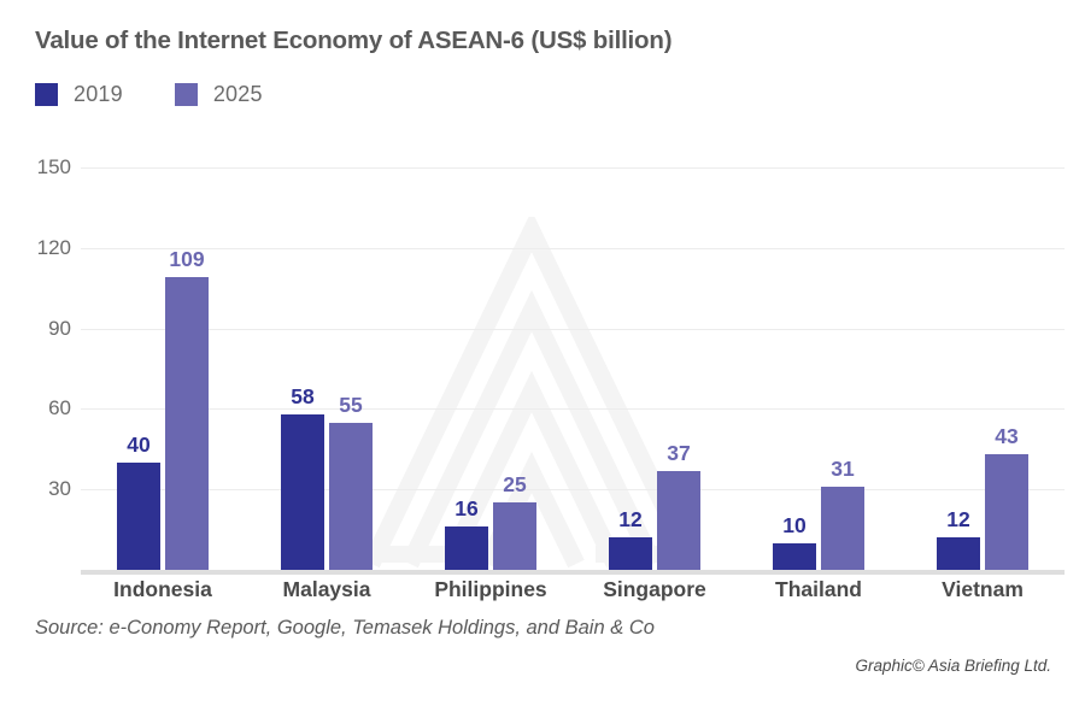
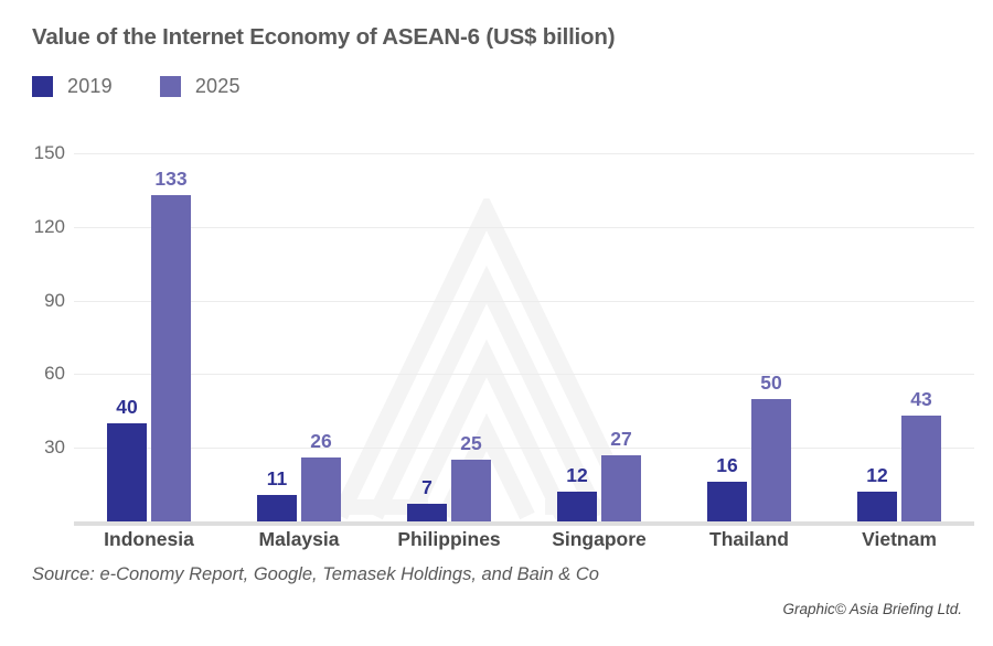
2025/Indonesia: 109 -> 133
2019/Malaysia: 58 -> 11
2025/Malaysia: 55 -> 26
2019/Philippines: 16 -> 7
2025/Singapore: 37 -> 27
2019/Thailand: 10 -> 16
2025/Thailand: 31 -> 50
